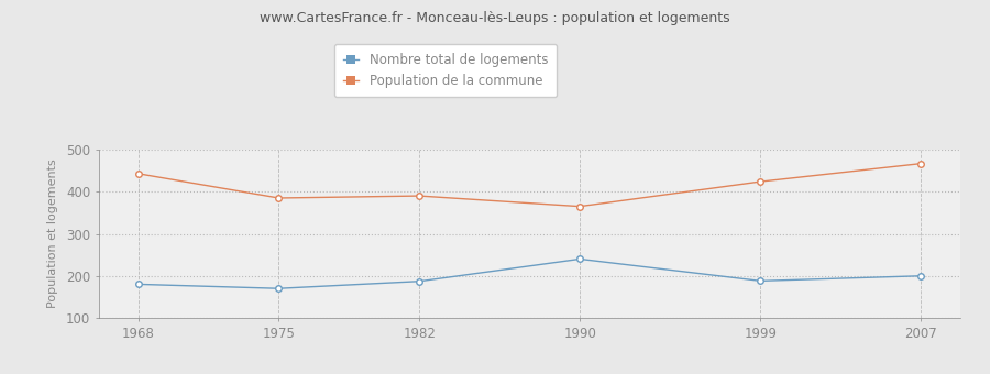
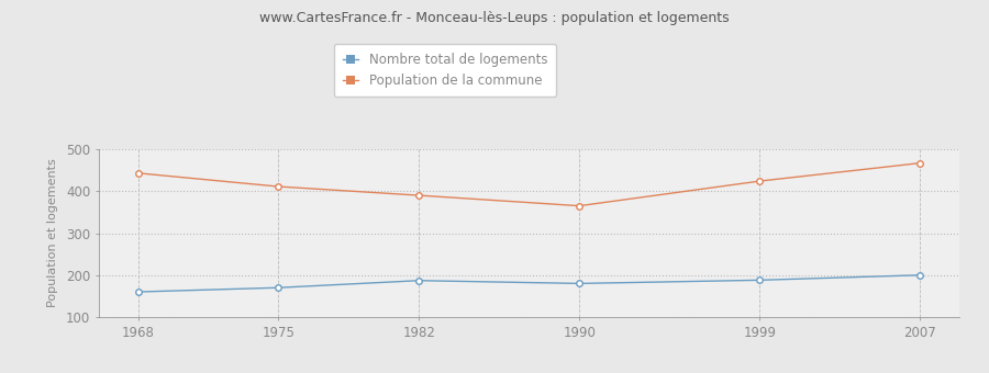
Nombre total de logements/1968: 180 -> 160
Population de la commune/1975: 385 -> 411
Nombre total de logements/1990: 240 -> 180
